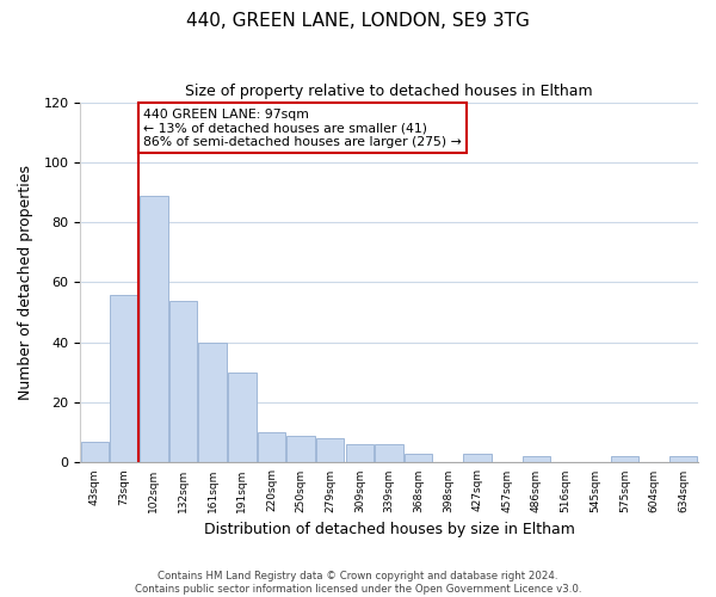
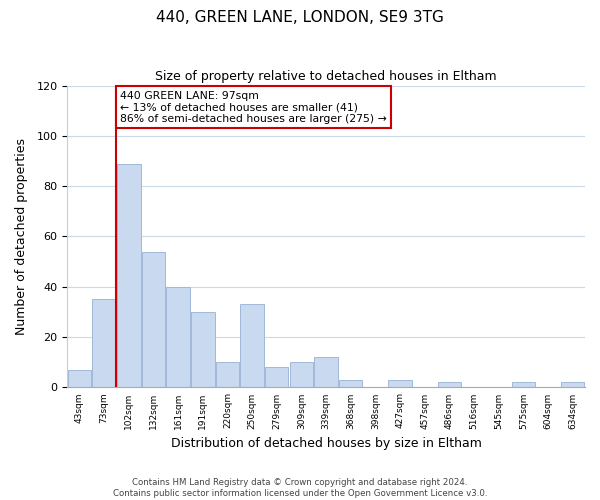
73sqm: 56 -> 35
250sqm: 9 -> 33
309sqm: 6 -> 10
339sqm: 6 -> 12
